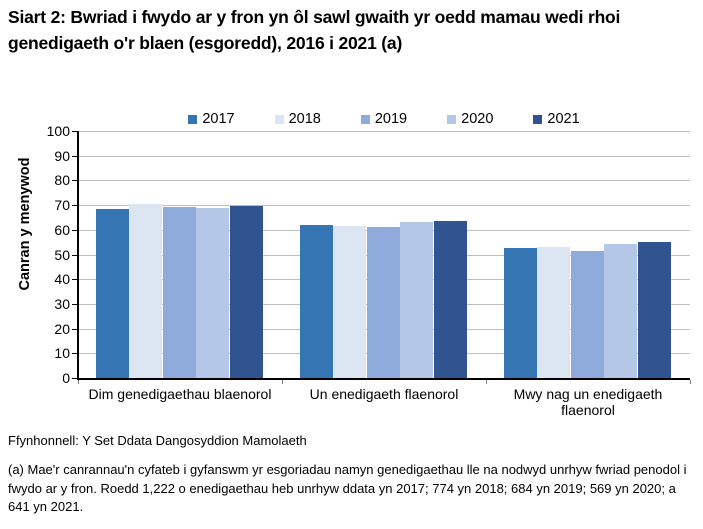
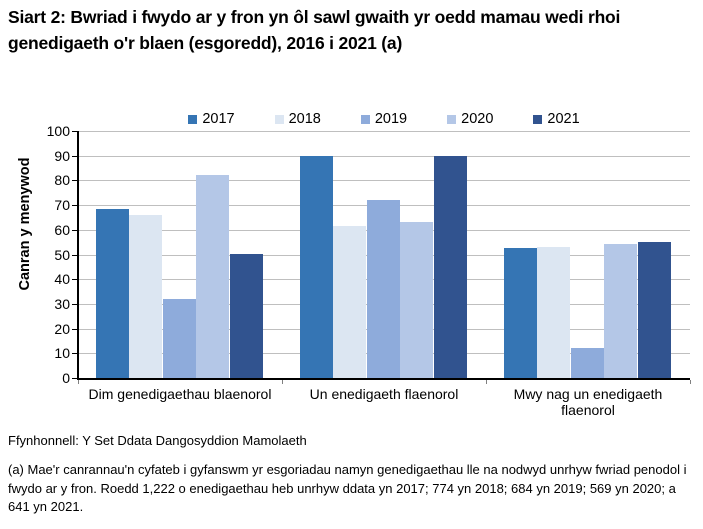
2018/Dim genedigaethau blaenorol: 70 -> 66
2019/Dim genedigaethau blaenorol: 69 -> 32
2020/Dim genedigaethau blaenorol: 69 -> 82
2021/Dim genedigaethau blaenorol: 70 -> 50
2017/Un enedigaeth flaenorol: 62 -> 90
2019/Un enedigaeth flaenorol: 61 -> 72
2021/Un enedigaeth flaenorol: 64 -> 90
2019/Mwy nag un enedigaeth flaenorol: 52 -> 12
